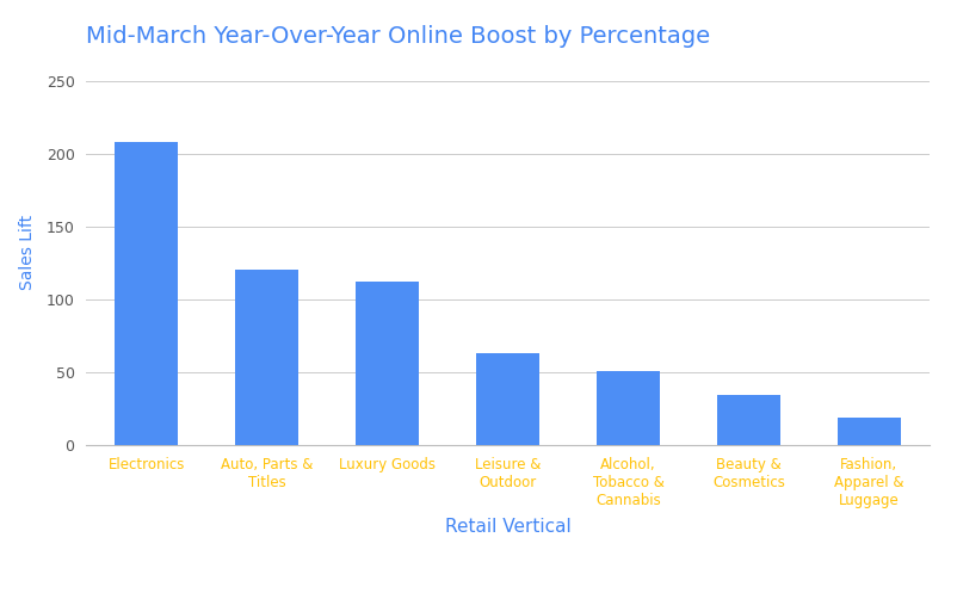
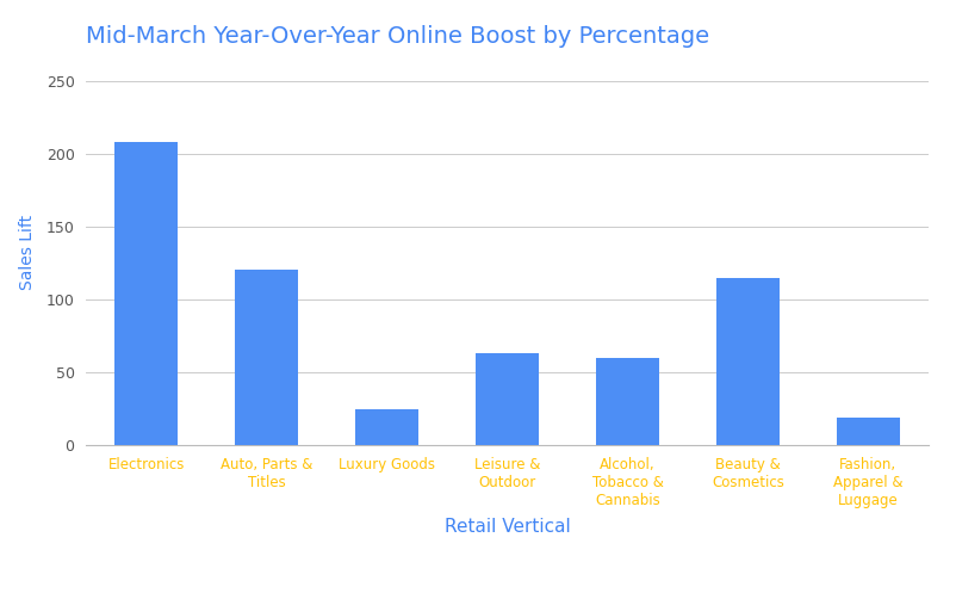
Luxury Goods: 112 -> 24
Alcohol, Tobacco & Cannabis: 51 -> 60
Beauty & Cosmetics: 34 -> 115
